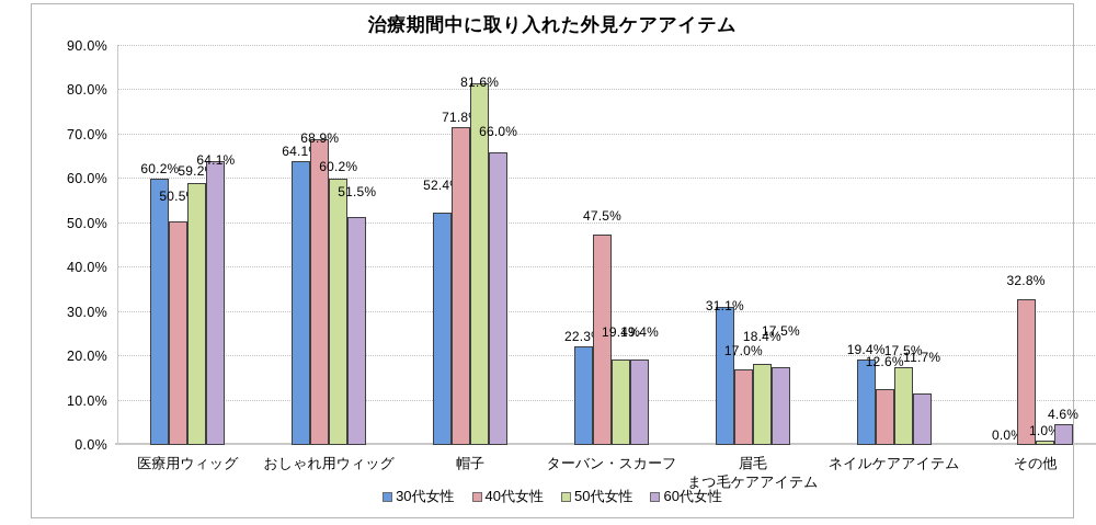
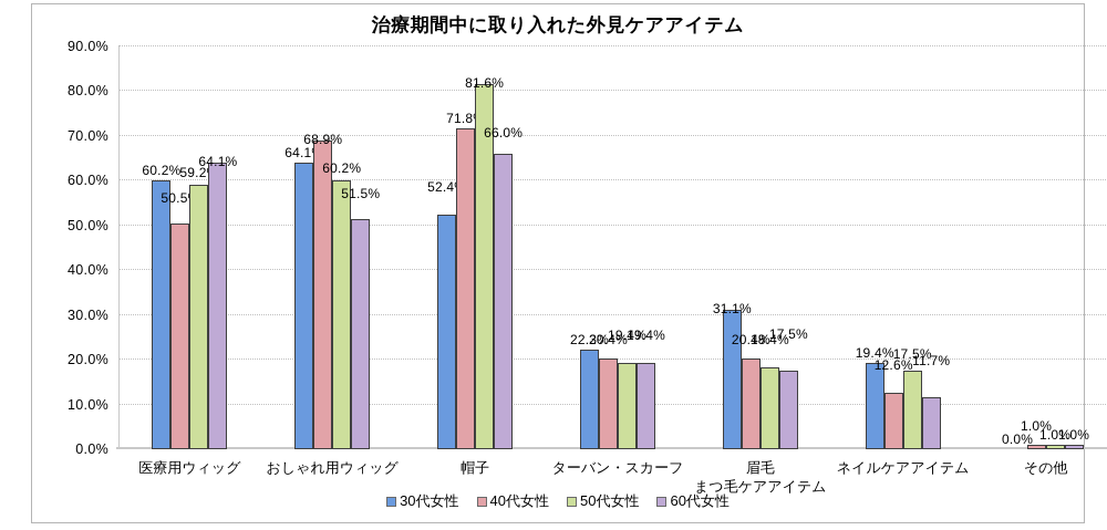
40代女性/ターバン・スカーフ: 47.5% -> 20.4%
40代女性/眉毛 まつ毛ケアアイテム: 17.0% -> 20.4%
40代女性/その他: 32.8% -> 1.0%
60代女性/その他: 4.6% -> 1.0%
